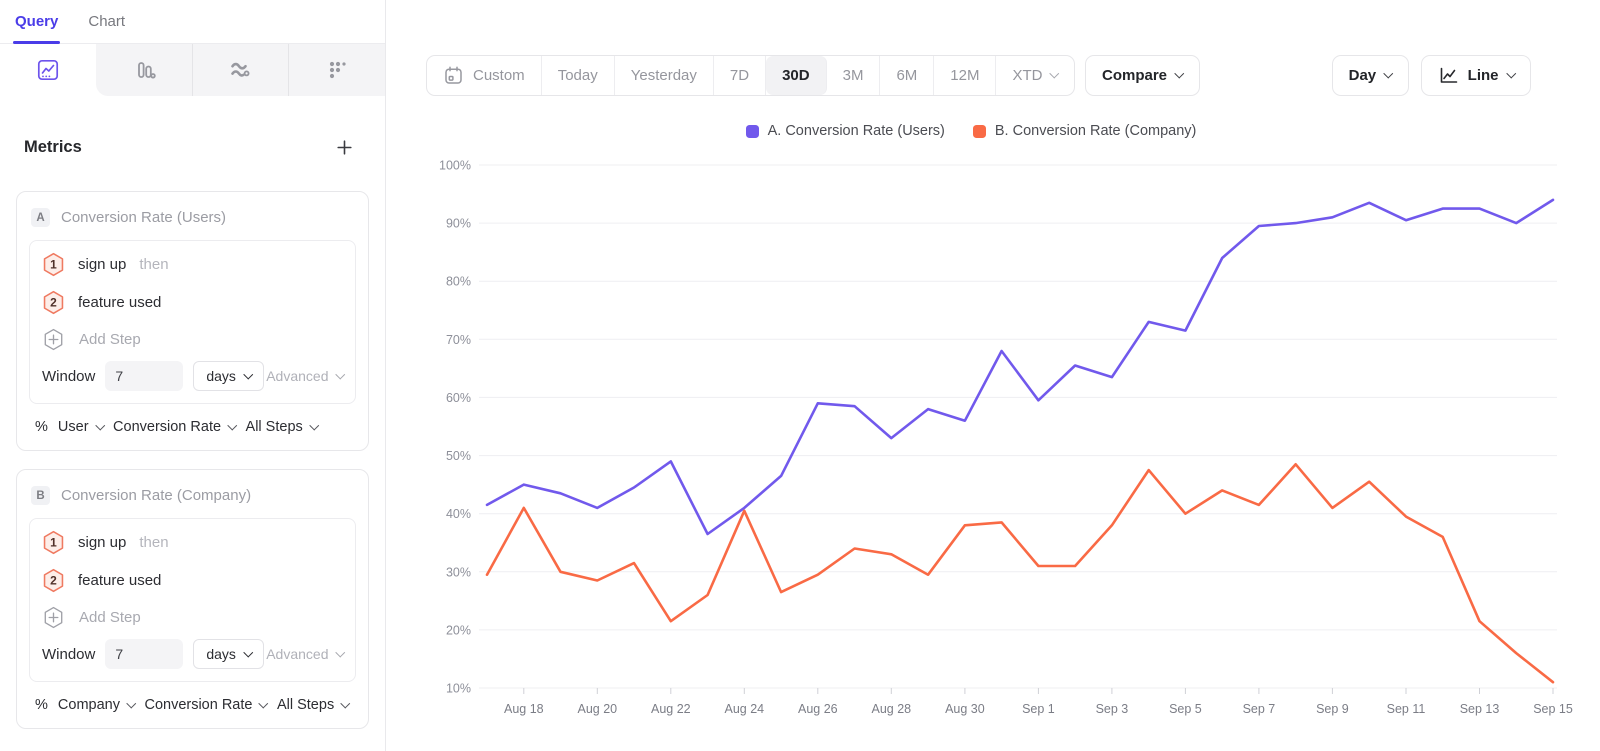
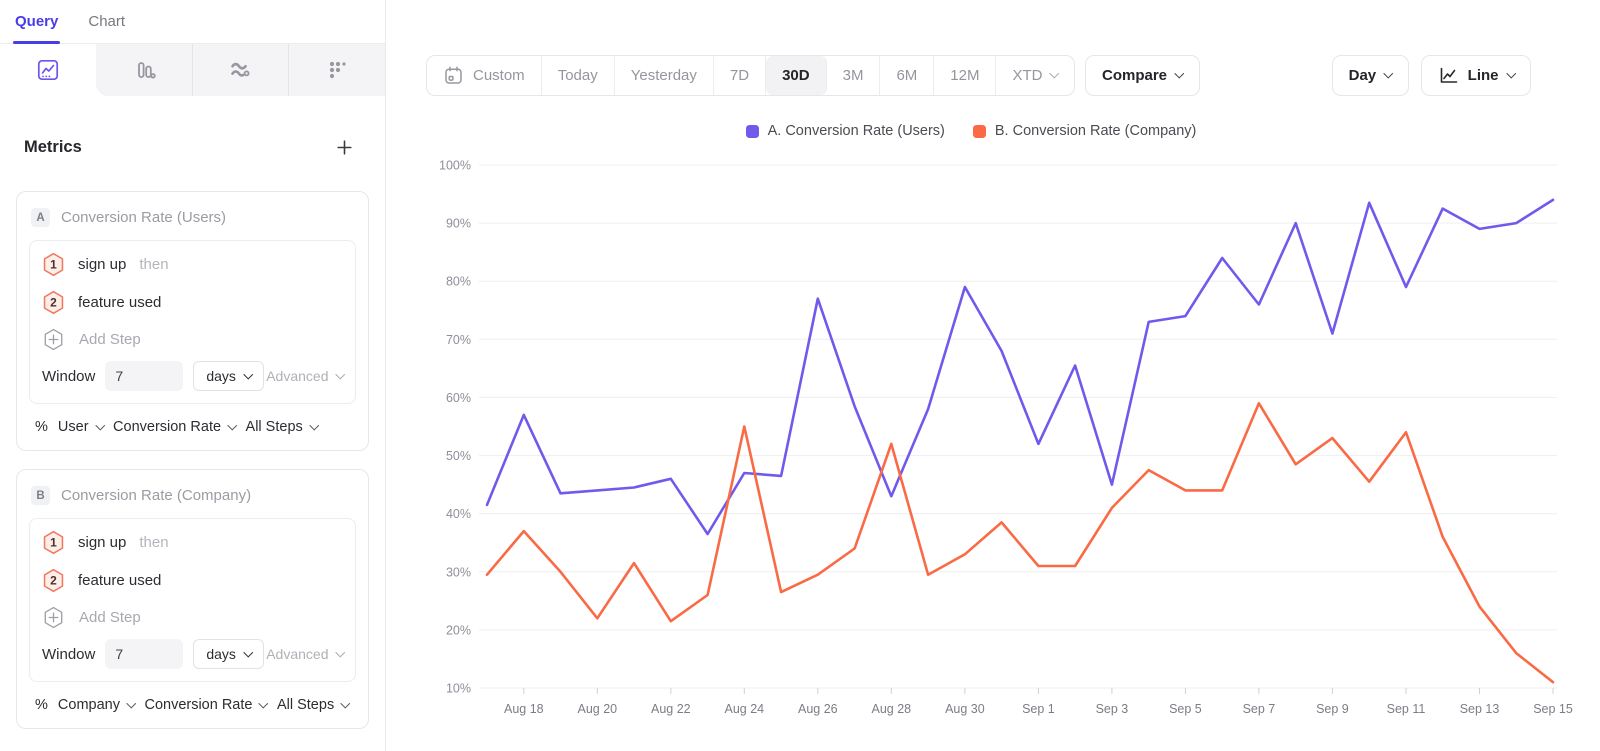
A. Conversion Rate (Users)/Aug 18: 45% -> 57%
B. Conversion Rate (Company)/Aug 18: 41% -> 37%
A. Conversion Rate (Users)/Aug 20: 41% -> 44%
B. Conversion Rate (Company)/Aug 20: 28% -> 22%
A. Conversion Rate (Users)/Aug 22: 49% -> 46%
A. Conversion Rate (Users)/Aug 24: 41% -> 47%
B. Conversion Rate (Company)/Aug 24: 40% -> 55%
A. Conversion Rate (Users)/Aug 26: 59% -> 77%
A. Conversion Rate (Users)/Aug 28: 53% -> 43%
B. Conversion Rate (Company)/Aug 28: 33% -> 52%
A. Conversion Rate (Users)/Aug 30: 56% -> 79%
B. Conversion Rate (Company)/Aug 30: 38% -> 33%
A. Conversion Rate (Users)/Sep 1: 60% -> 52%
A. Conversion Rate (Users)/Sep 3: 64% -> 45%
B. Conversion Rate (Company)/Sep 3: 38% -> 41%
A. Conversion Rate (Users)/Sep 5: 72% -> 74%
B. Conversion Rate (Company)/Sep 5: 40% -> 44%
A. Conversion Rate (Users)/Sep 7: 90% -> 76%
B. Conversion Rate (Company)/Sep 7: 42% -> 59%
A. Conversion Rate (Users)/Sep 9: 91% -> 71%
B. Conversion Rate (Company)/Sep 9: 41% -> 53%
A. Conversion Rate (Users)/Sep 11: 90% -> 79%
B. Conversion Rate (Company)/Sep 11: 40% -> 54%
A. Conversion Rate (Users)/Sep 13: 92% -> 89%
B. Conversion Rate (Company)/Sep 13: 22% -> 24%
